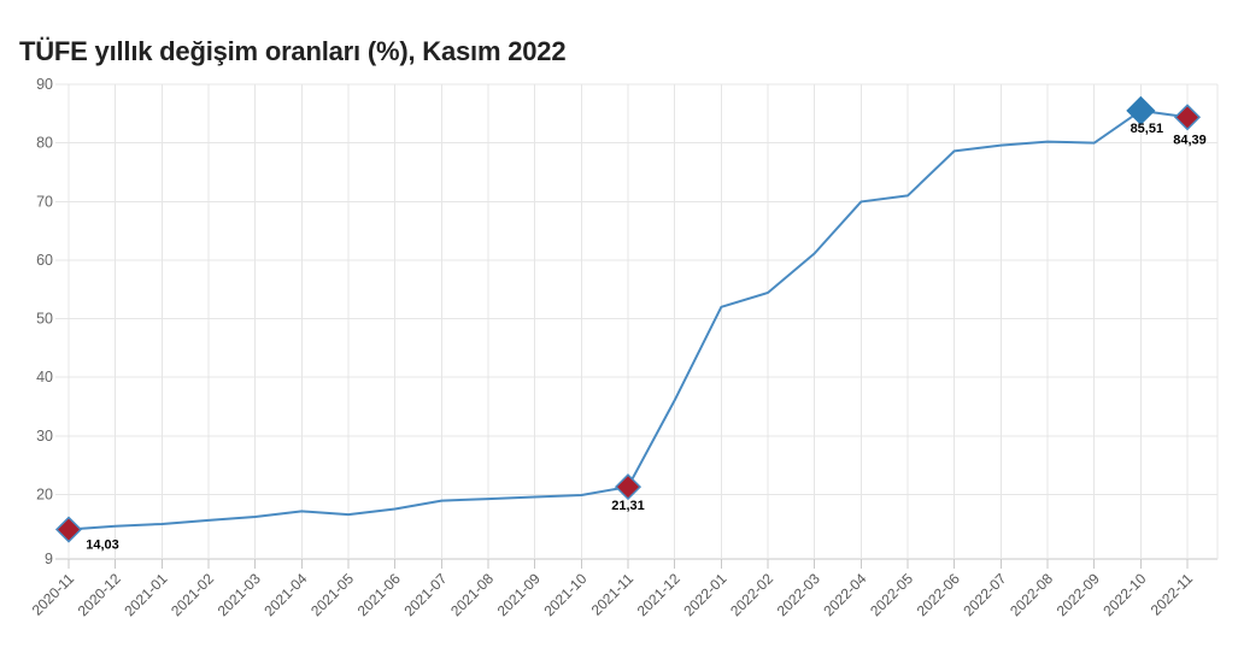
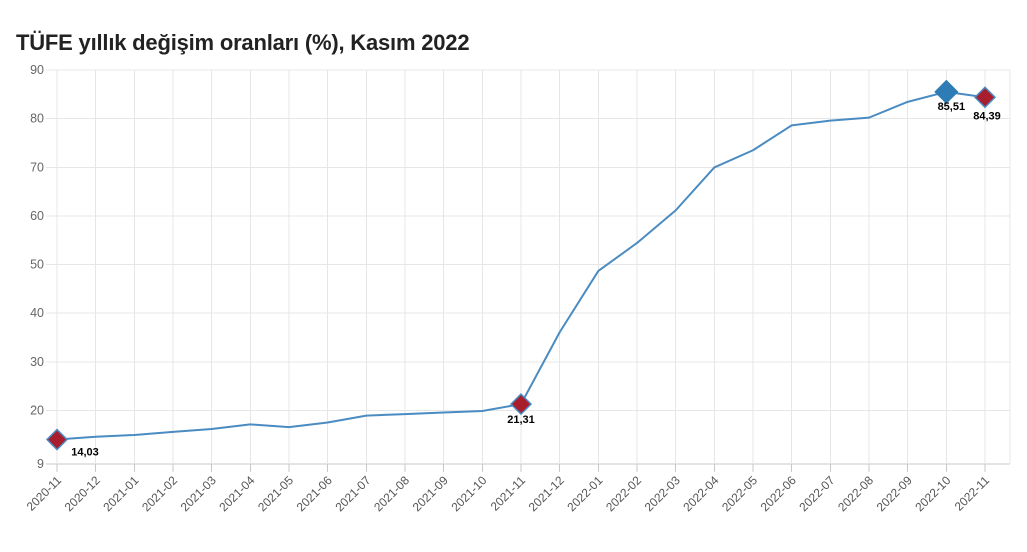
2022-01: 52 -> 49
2022-05: 71 -> 74
2022-09: 80 -> 83
